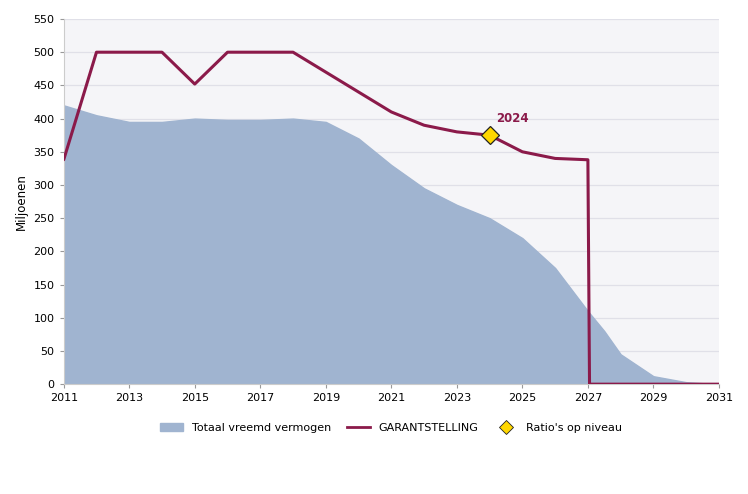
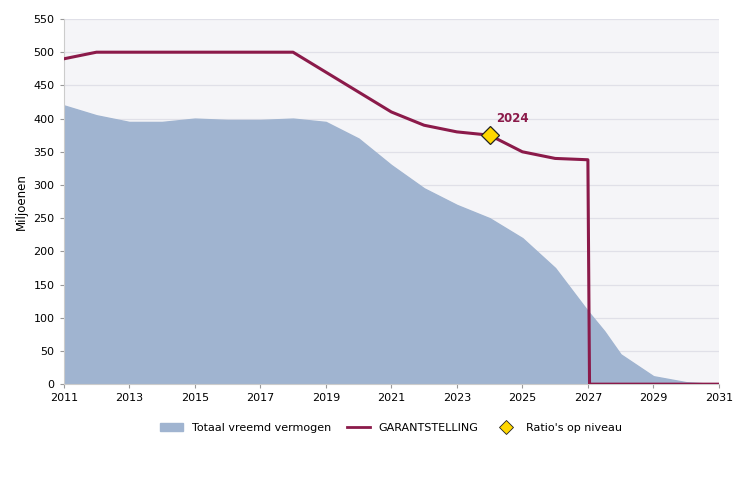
GARANTSTELLING/2011: 338 -> 490
GARANTSTELLING/2015: 452 -> 500
